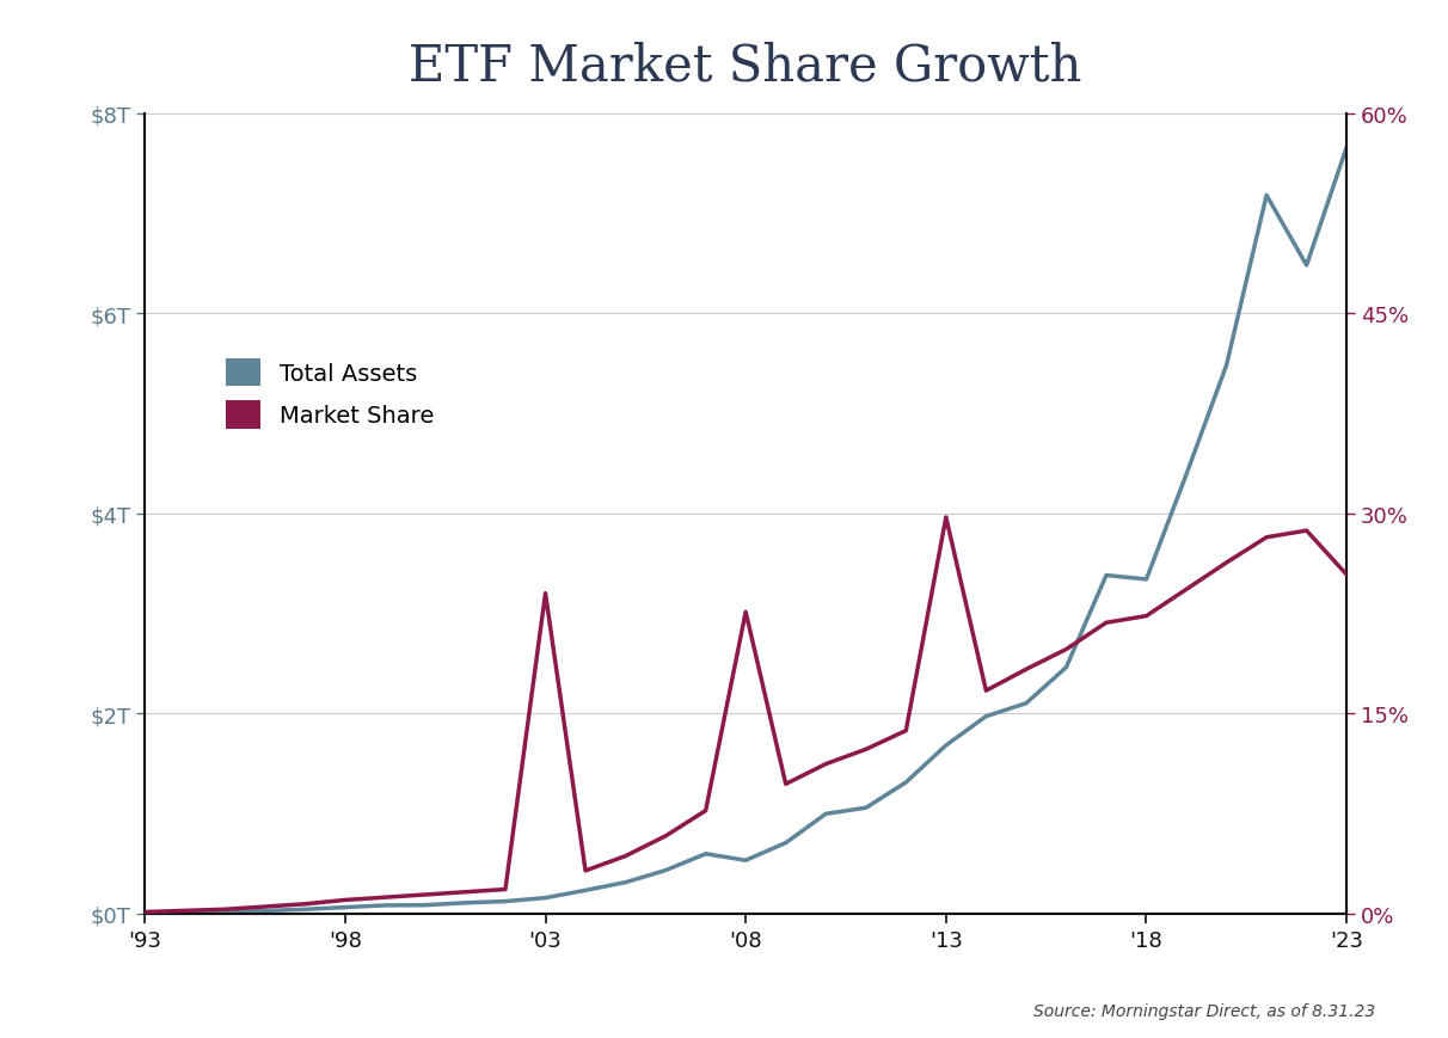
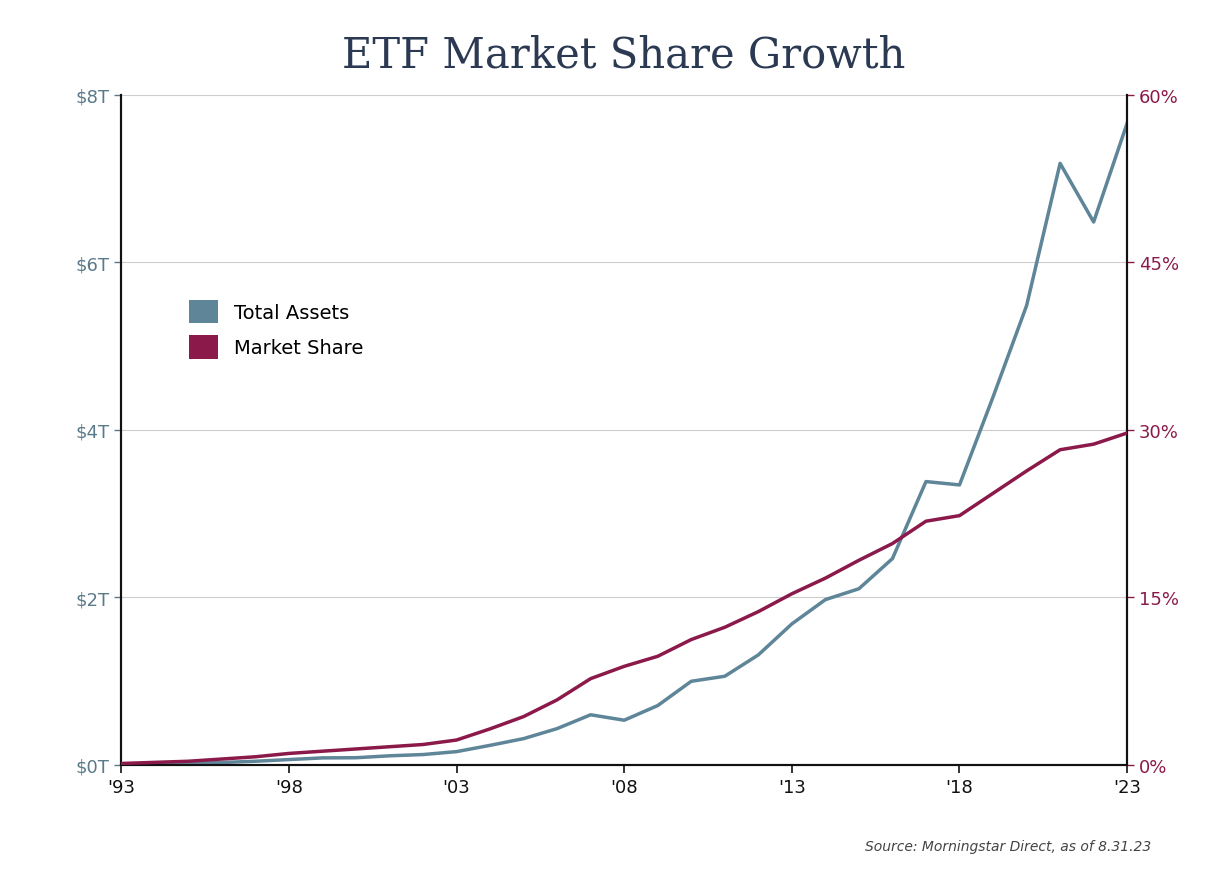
Market Share/'03: 24.0% -> 2.2%
Market Share/'08: 22.6% -> 8.8%
Market Share/'13: 29.7% -> 15.3%
Market Share/'23: 25.4% -> 29.7%
